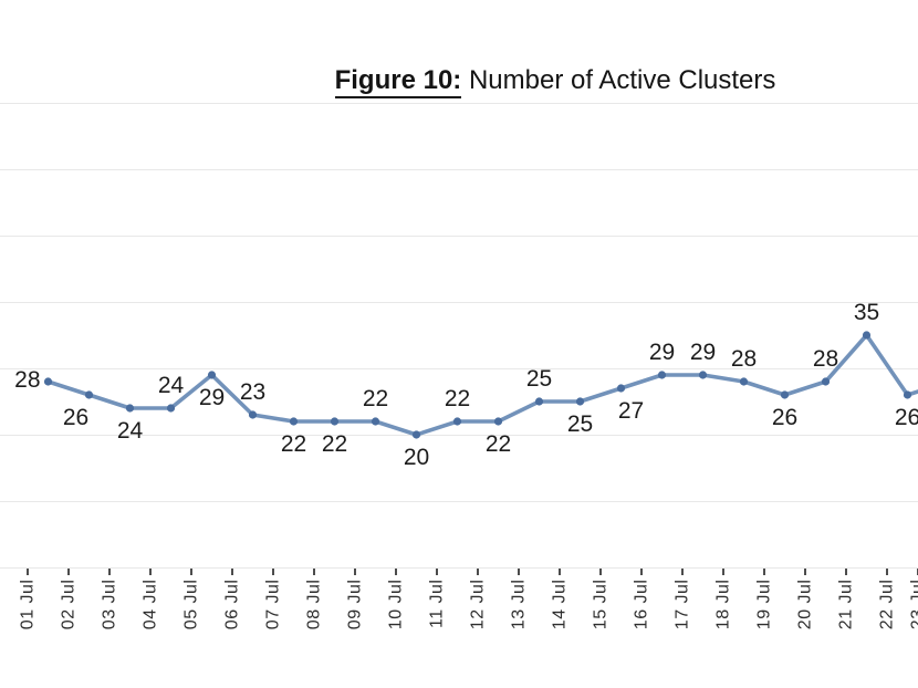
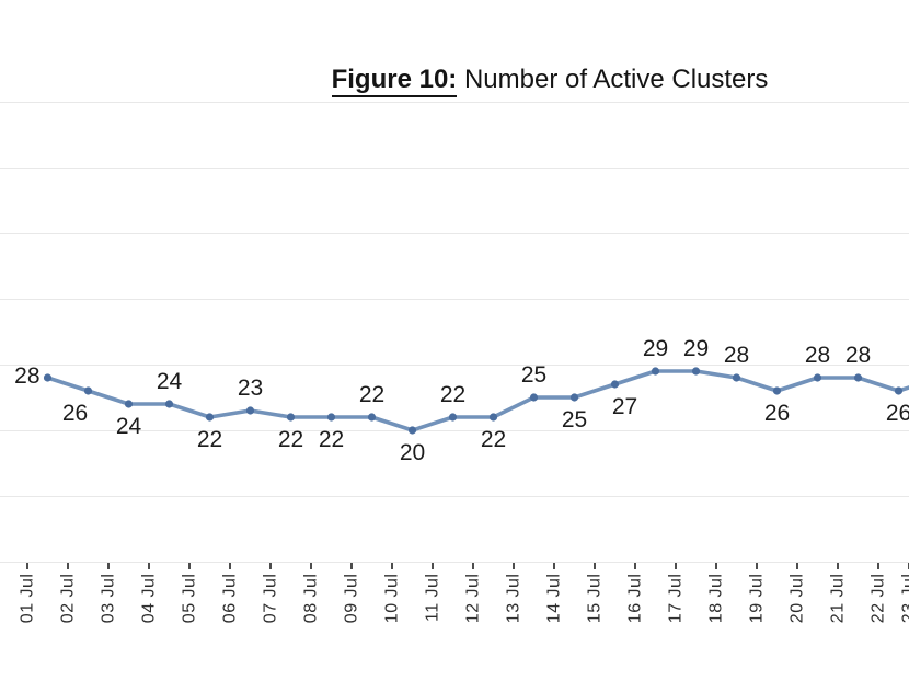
05 Jul: 29 -> 22
21 Jul: 35 -> 28
